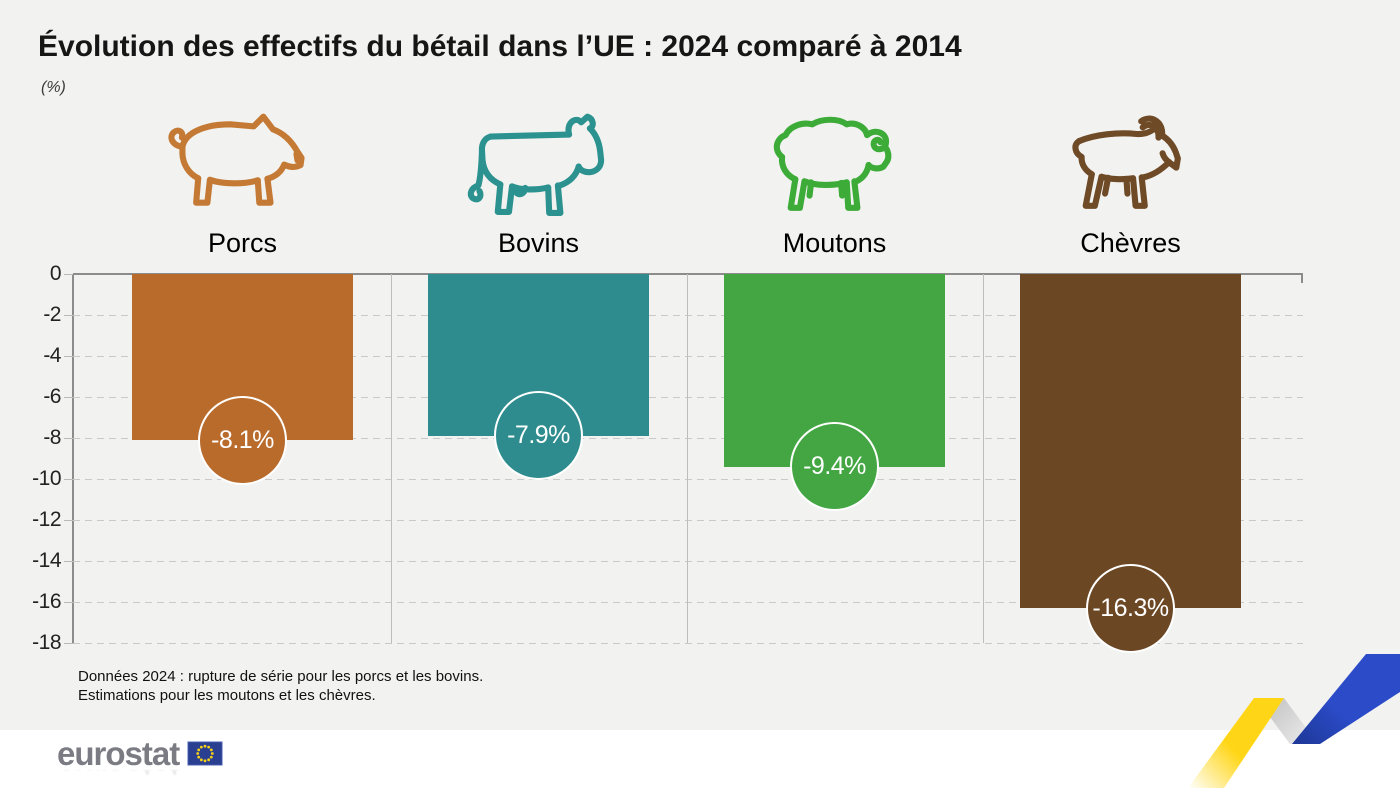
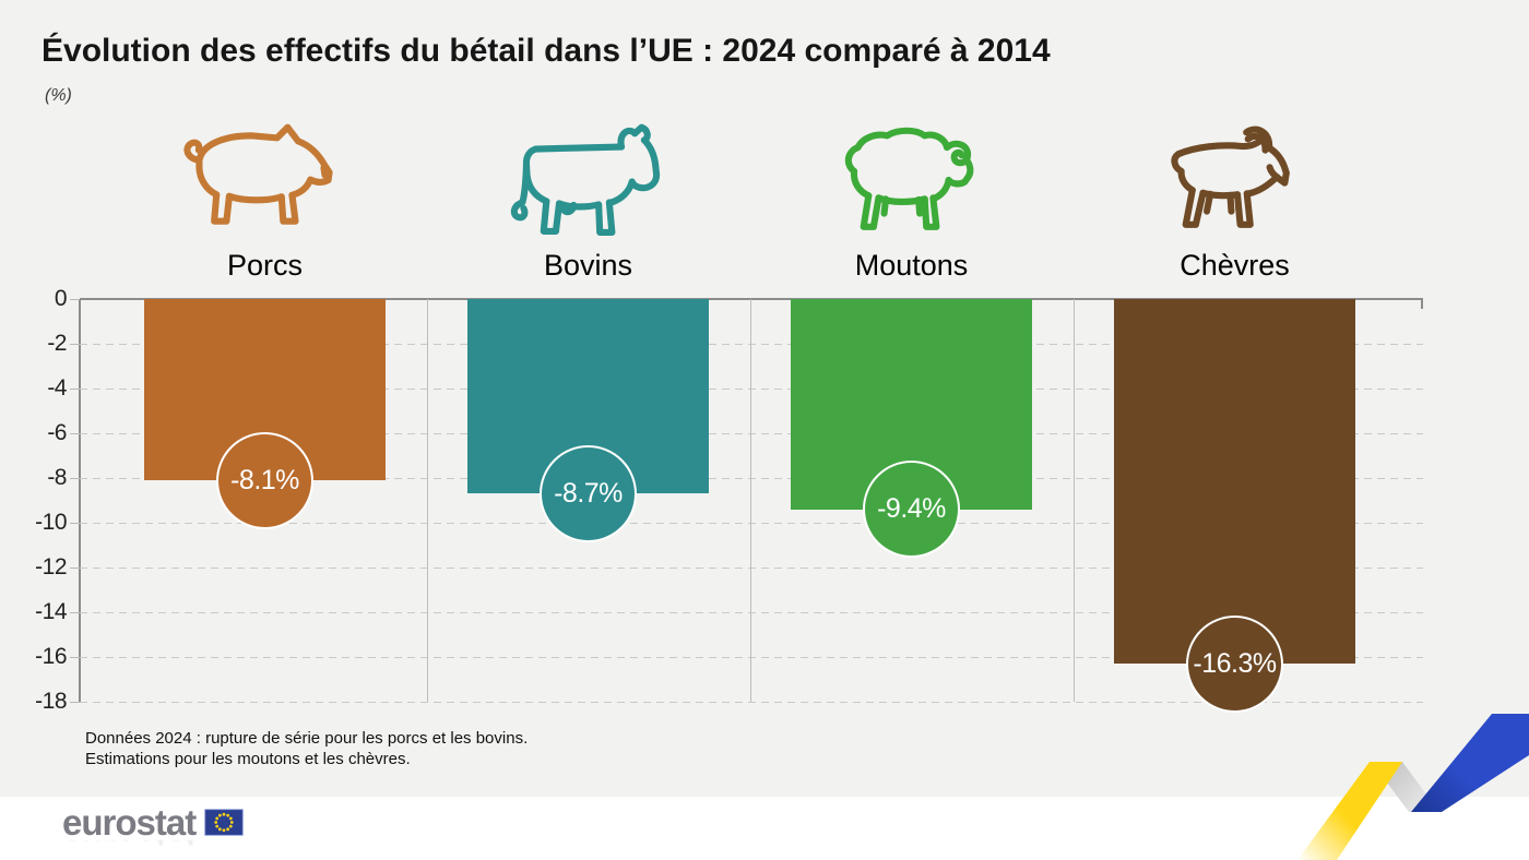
Bovins: -7.9% -> -8.7%
